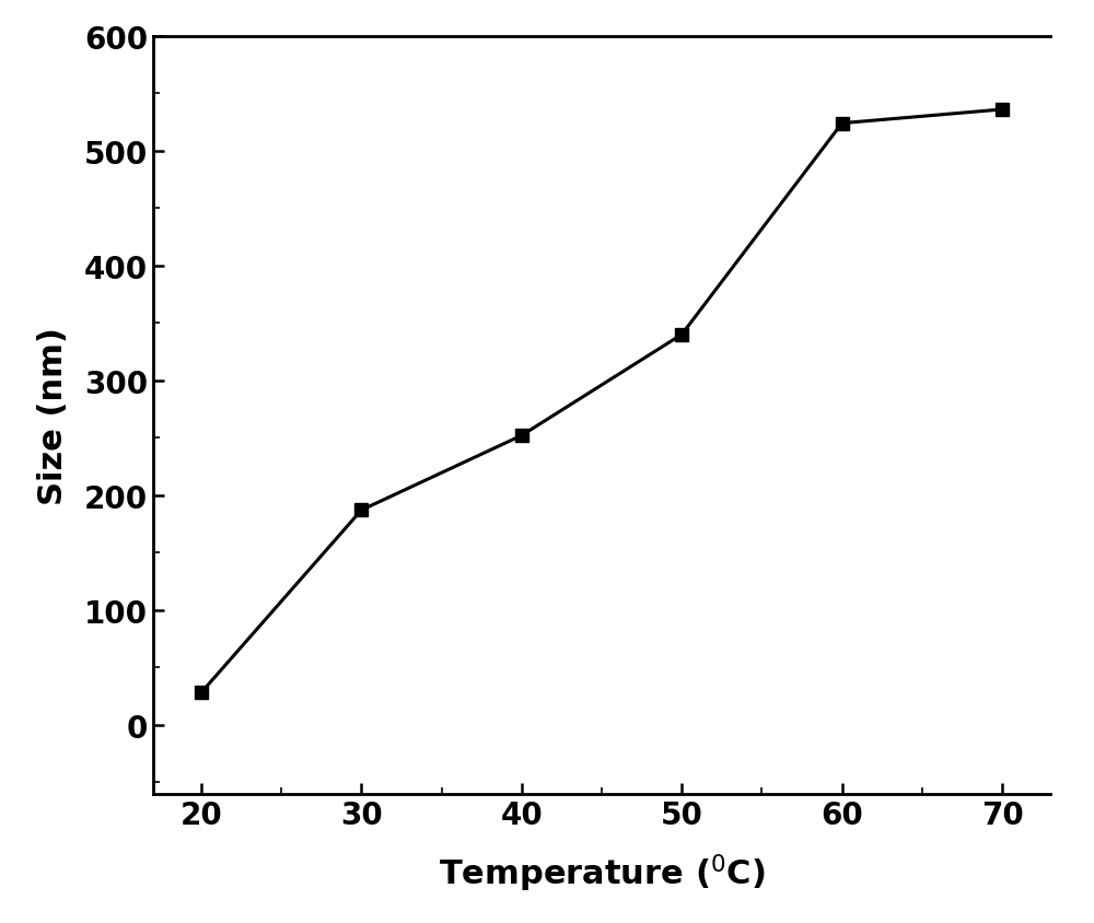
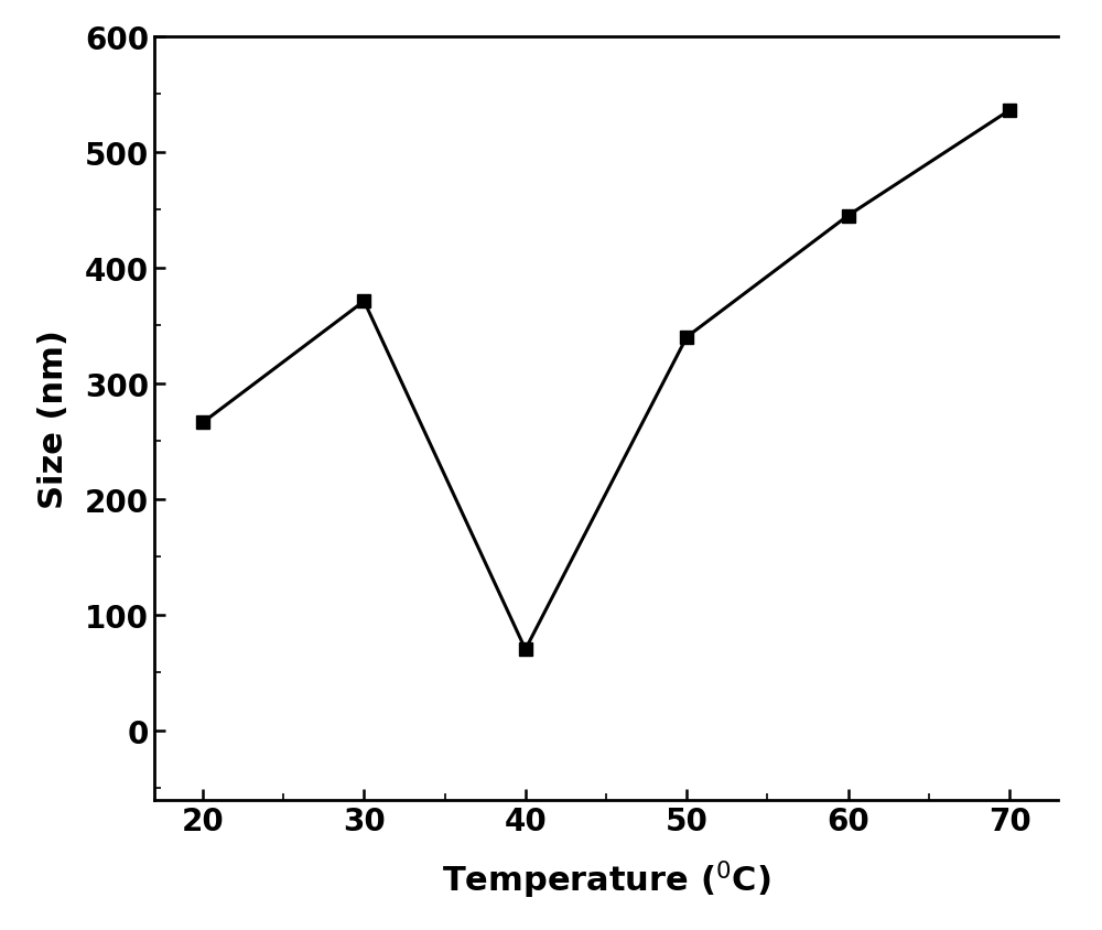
20: 28 -> 266
30: 187 -> 371
40: 252 -> 70
60: 524 -> 445
